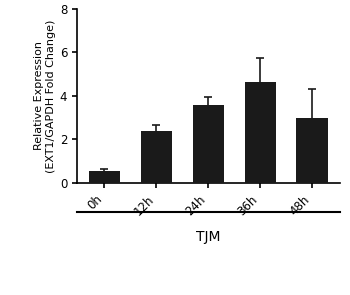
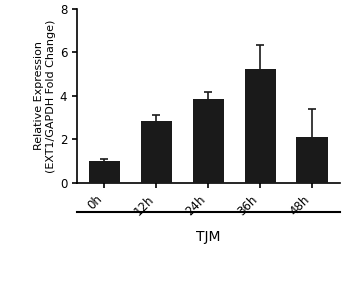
0h: 0.55 -> 1.02
12h: 2.40 -> 2.85
24h: 3.60 -> 3.85
36h: 4.65 -> 5.25
48h: 3.00 -> 2.10
